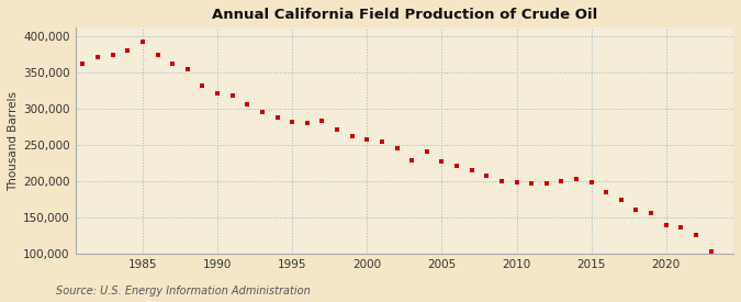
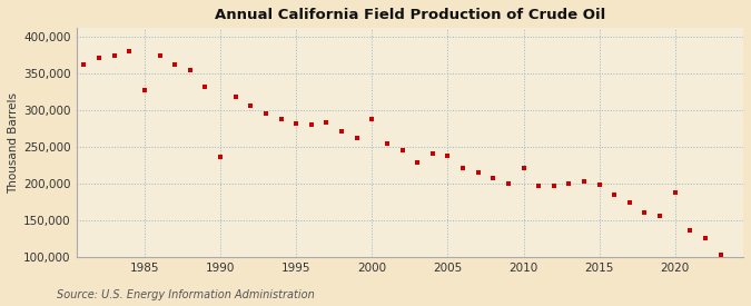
1985: 392,000 -> 328,000
1990: 321,000 -> 236,000
2000: 258,000 -> 288,000
2005: 228,000 -> 238,000
2010: 199,000 -> 222,000
2020: 140,000 -> 188,000
